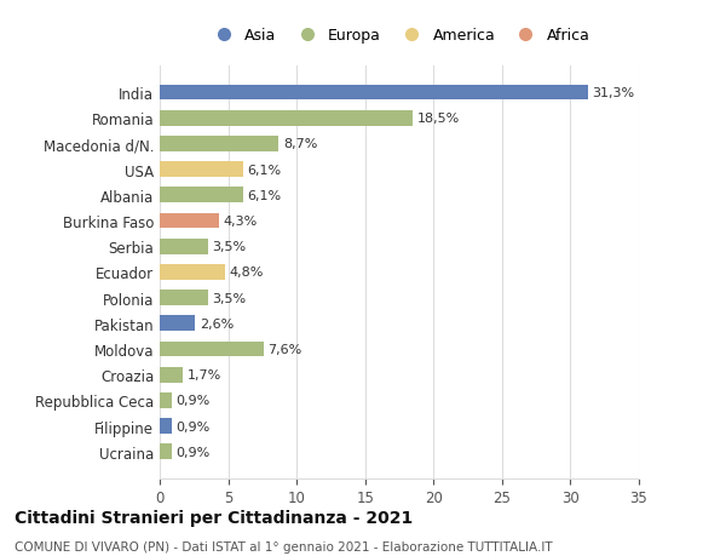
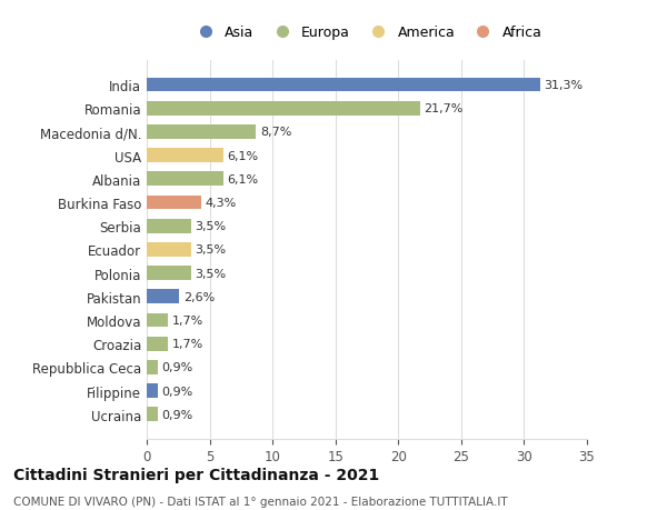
Romania: 18,5% -> 21,7%
Ecuador: 4,8% -> 3,5%
Moldova: 7,6% -> 1,7%
